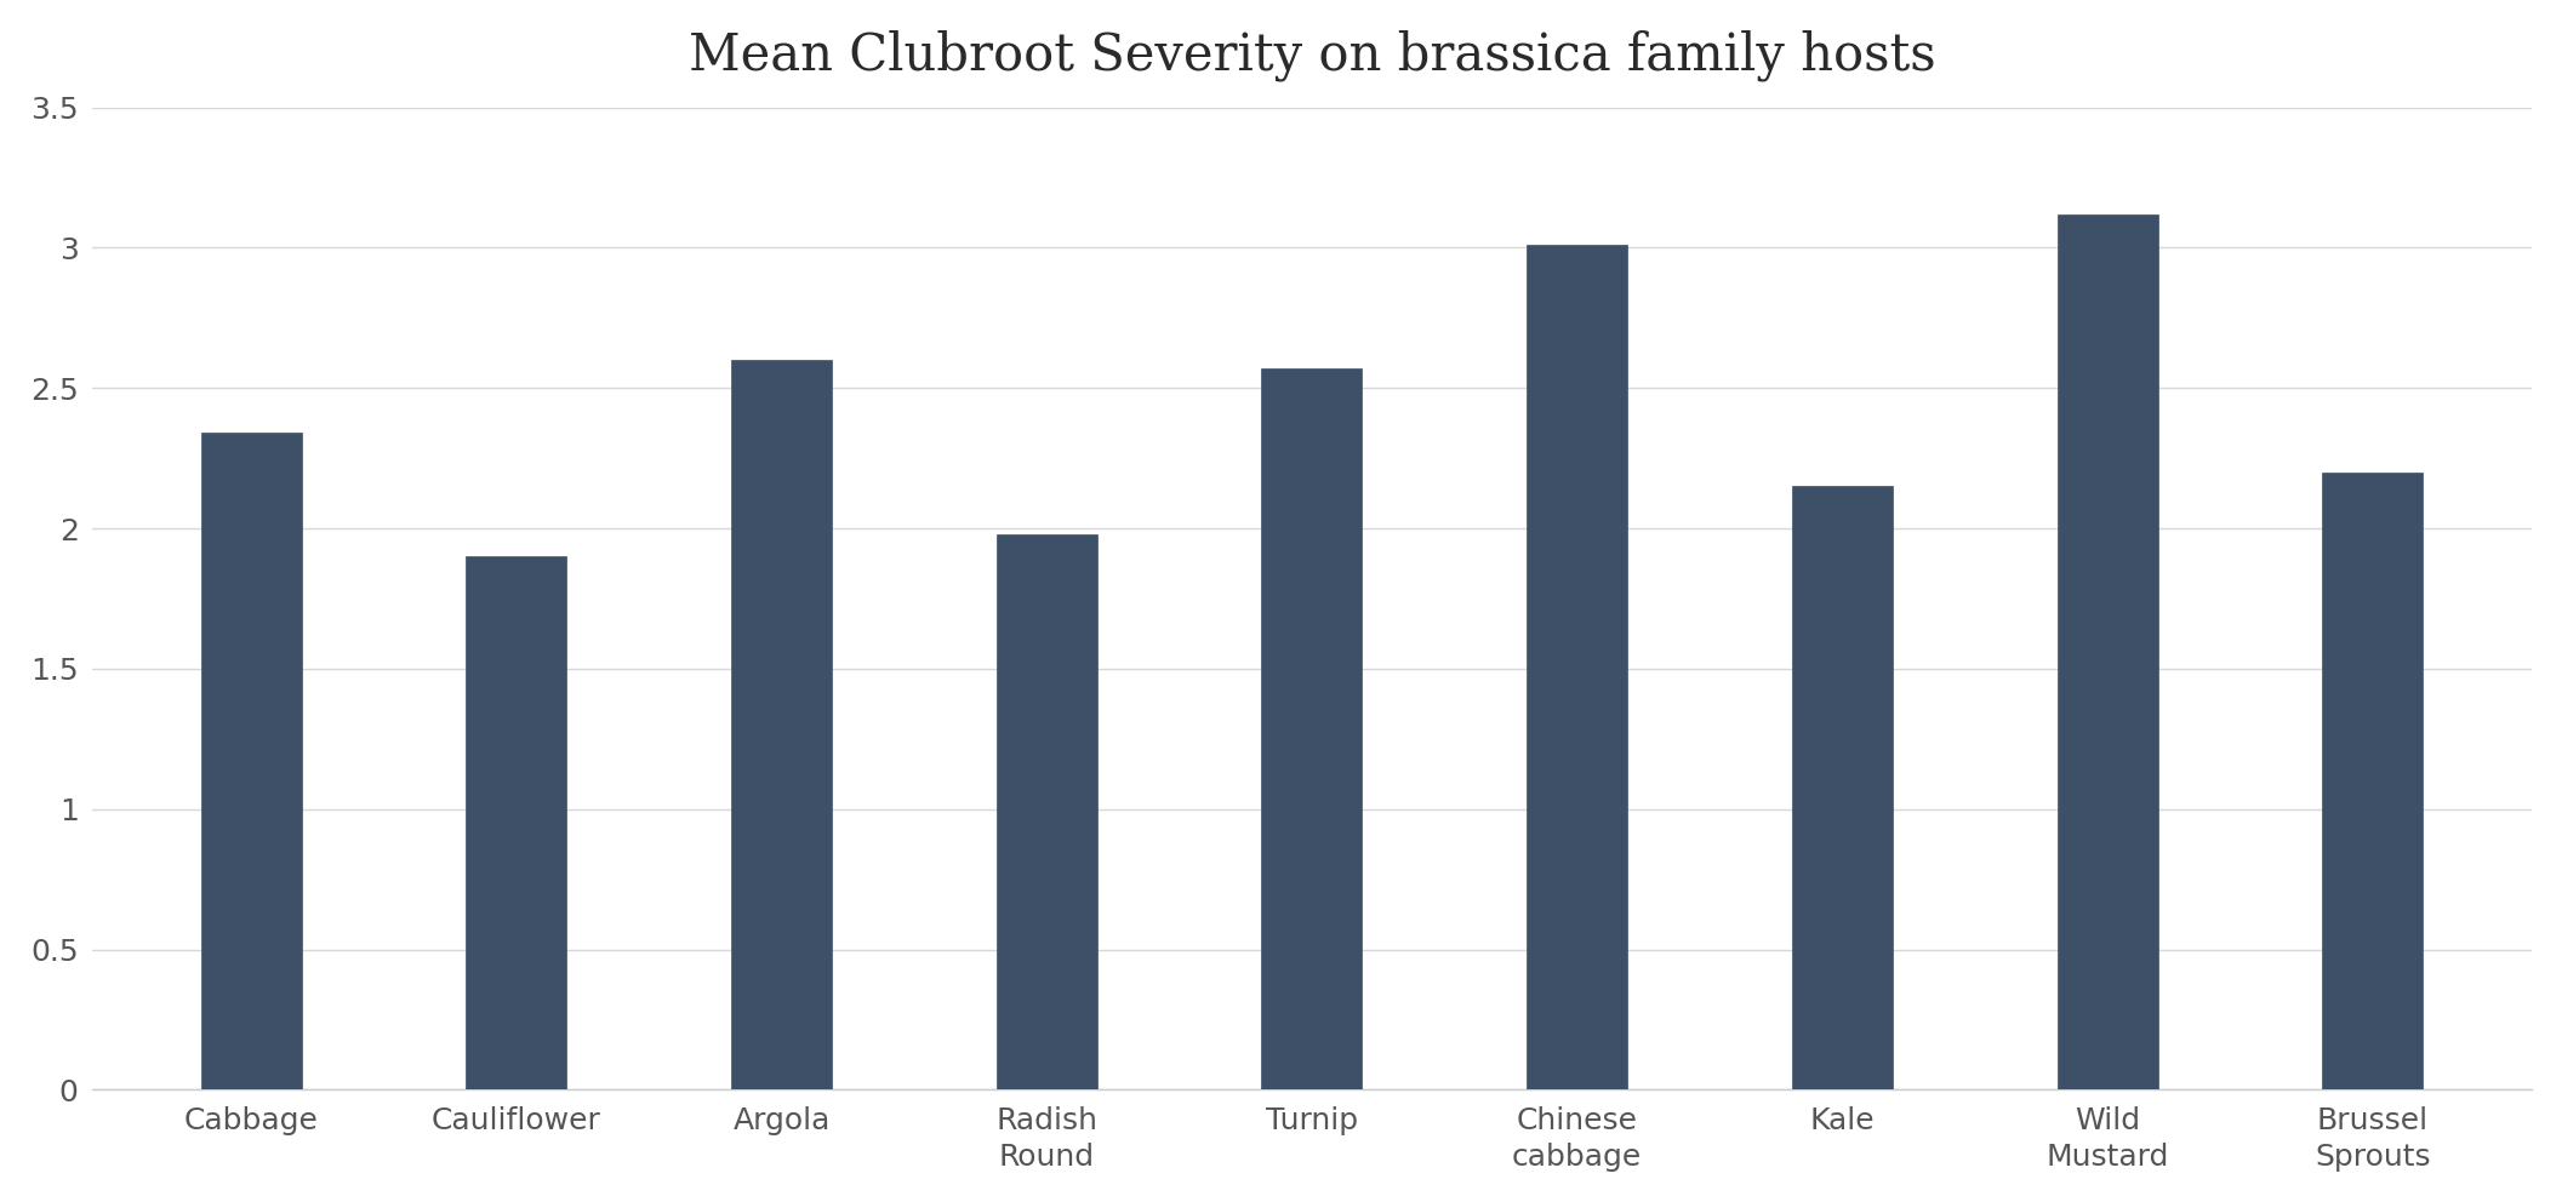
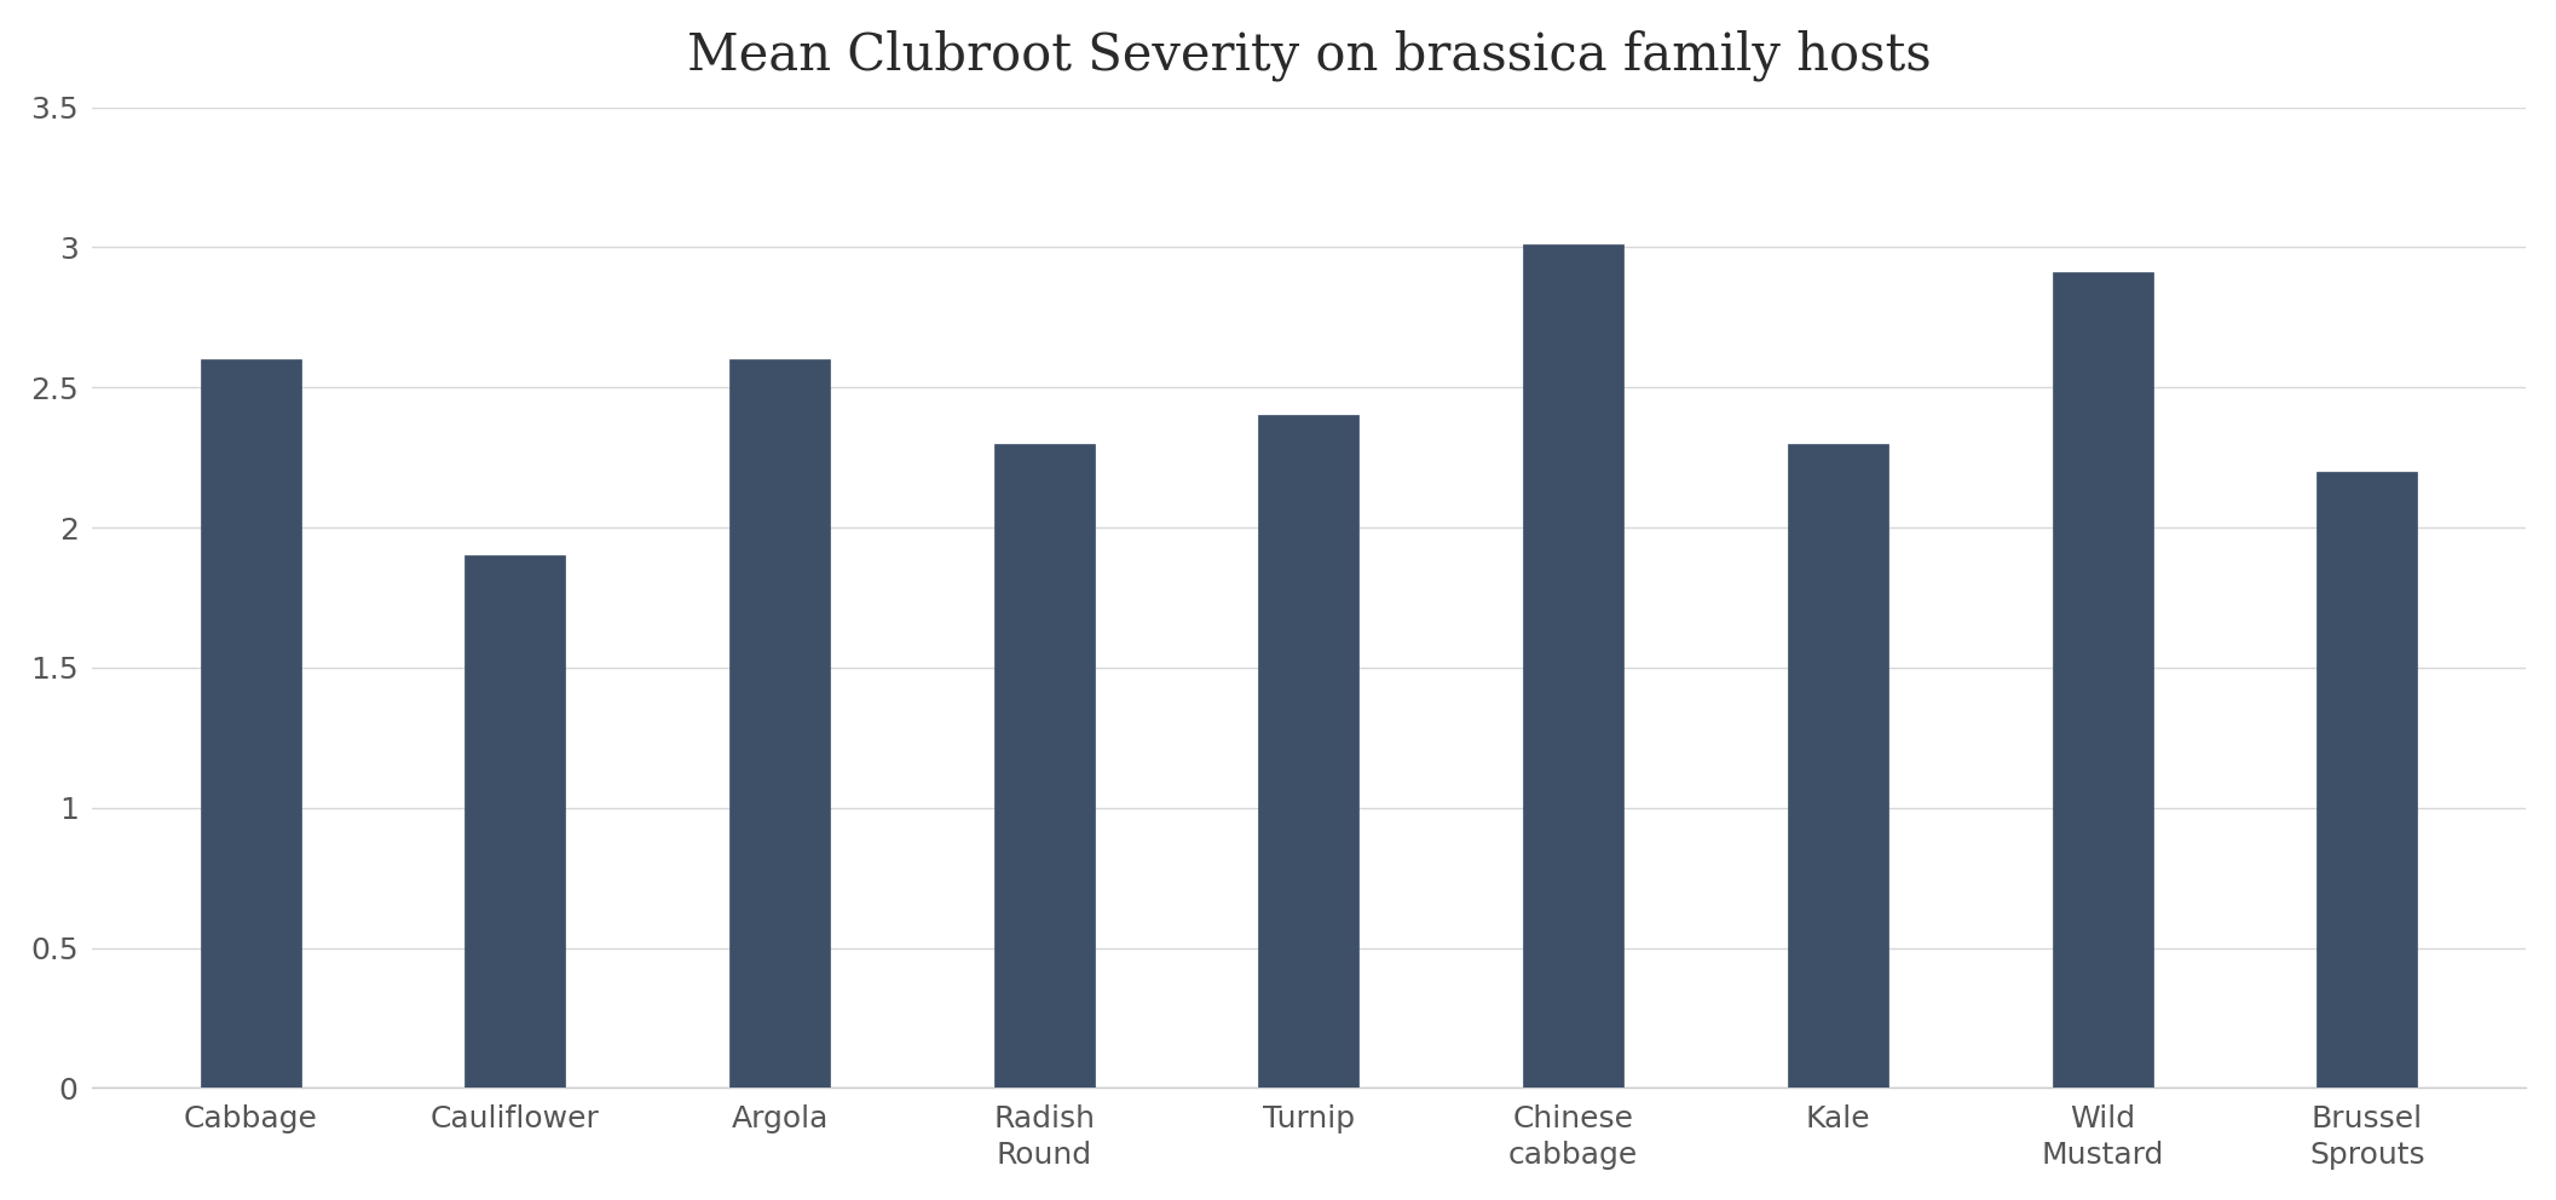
Cabbage: 2.34 -> 2.60
Radish Round: 1.98 -> 2.30
Turnip: 2.57 -> 2.40
Kale: 2.15 -> 2.30
Wild Mustard: 3.12 -> 2.91
